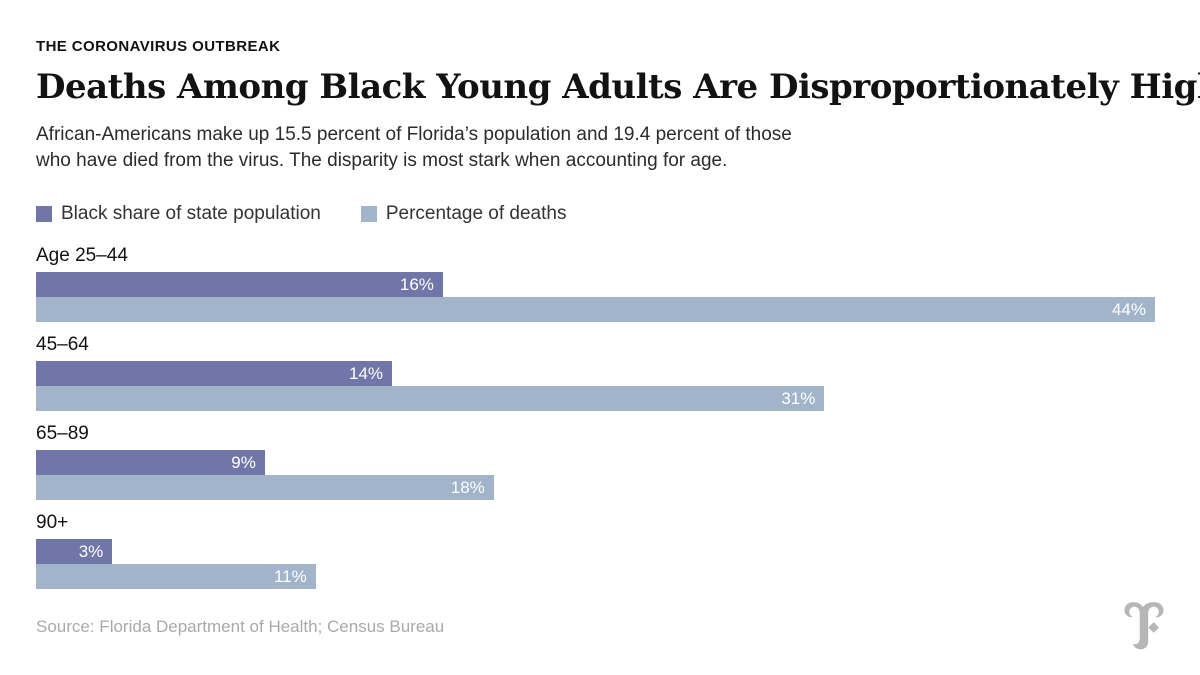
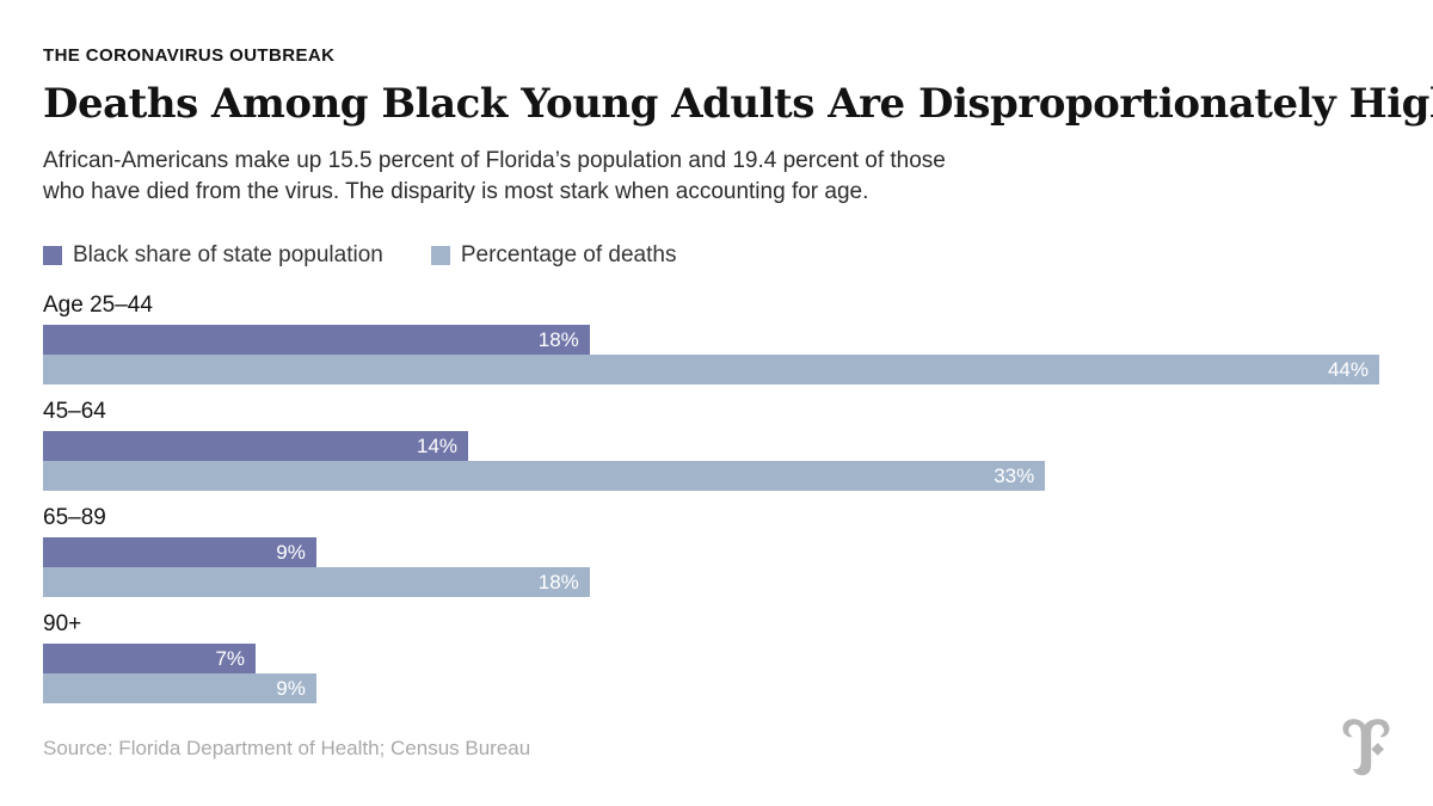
Black share of state population/Age 25–44: 16% -> 18%
Percentage of deaths/45–64: 31% -> 33%
Black share of state population/90+: 3% -> 7%
Percentage of deaths/90+: 11% -> 9%
